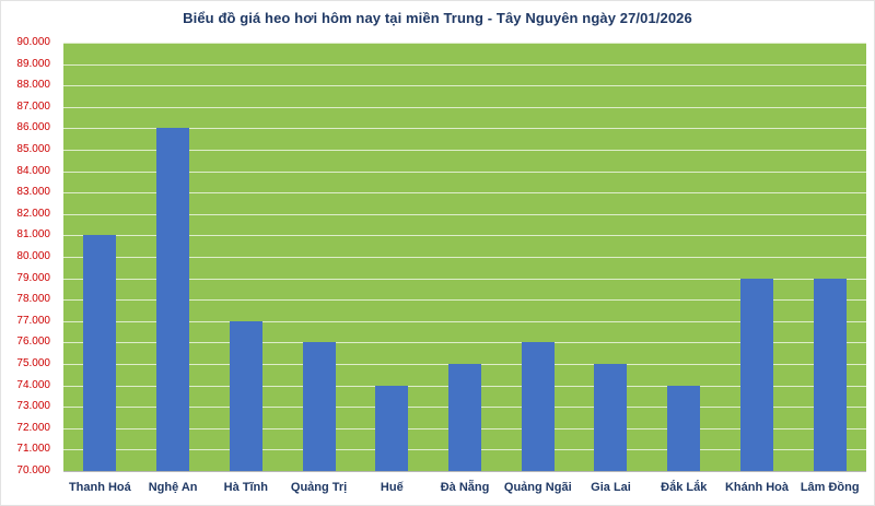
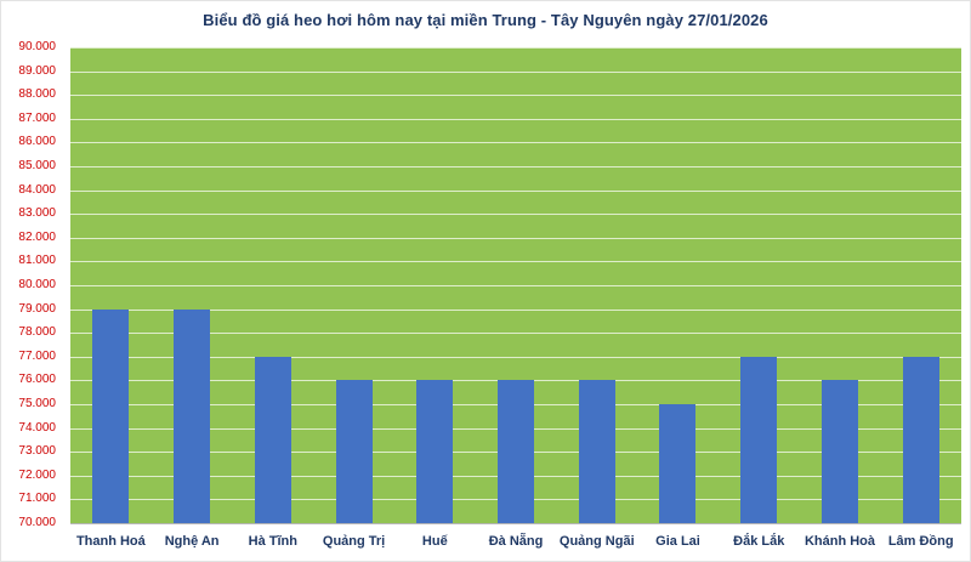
Thanh Hoá: 81000 -> 79000
Nghệ An: 86000 -> 79000
Huế: 74000 -> 76000
Đà Nẵng: 75000 -> 76000
Đắk Lắk: 74000 -> 77000
Khánh Hoà: 79000 -> 76000
Lâm Đồng: 79000 -> 77000
